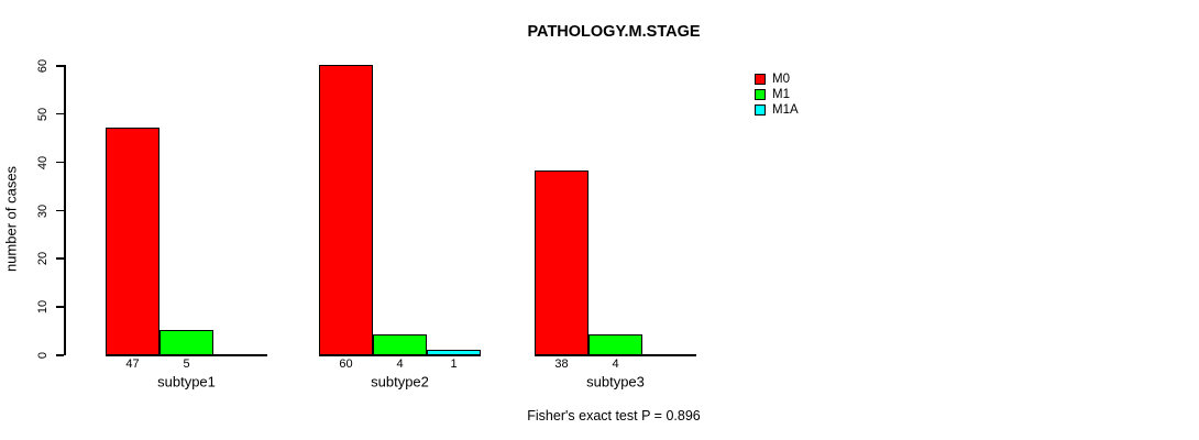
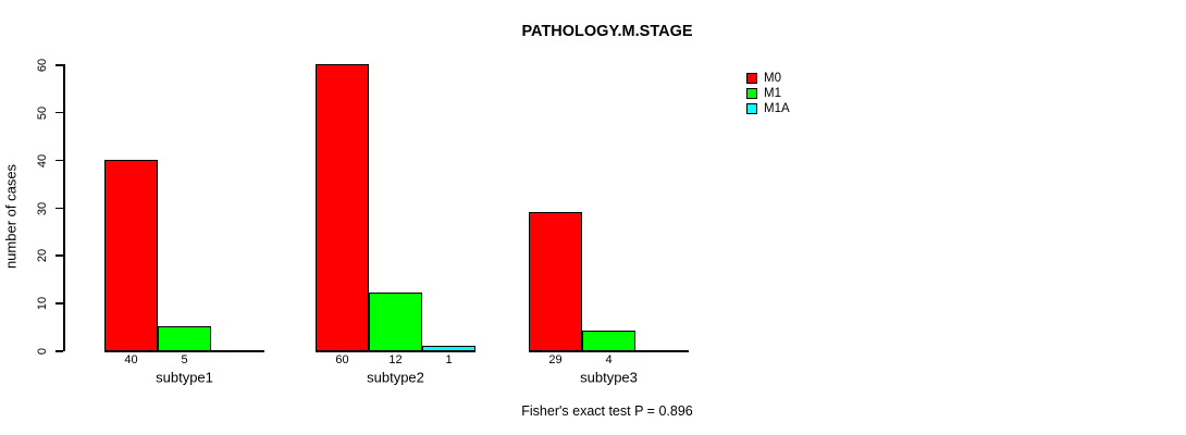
M0/subtype1: 47 -> 40
M1/subtype2: 4 -> 12
M0/subtype3: 38 -> 29
